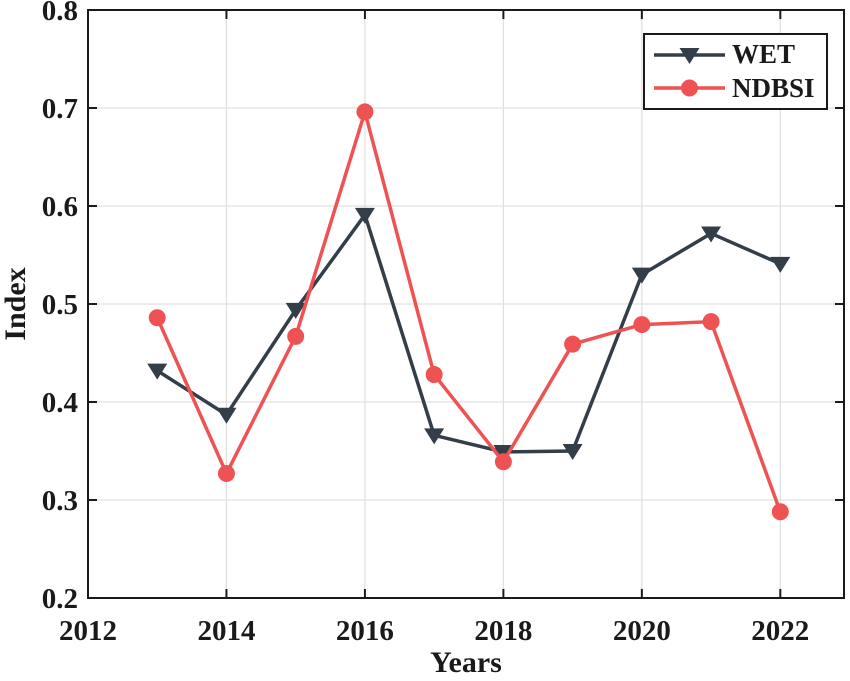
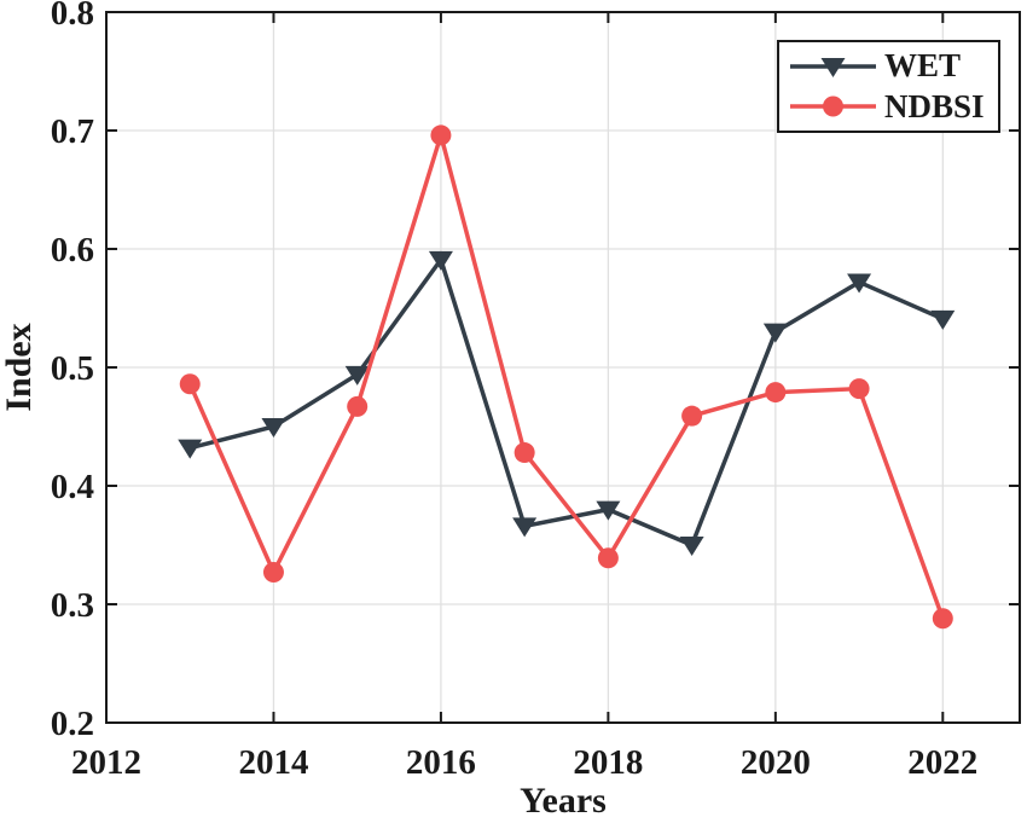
WET/2014: 0.39 -> 0.45
WET/2018: 0.35 -> 0.38
